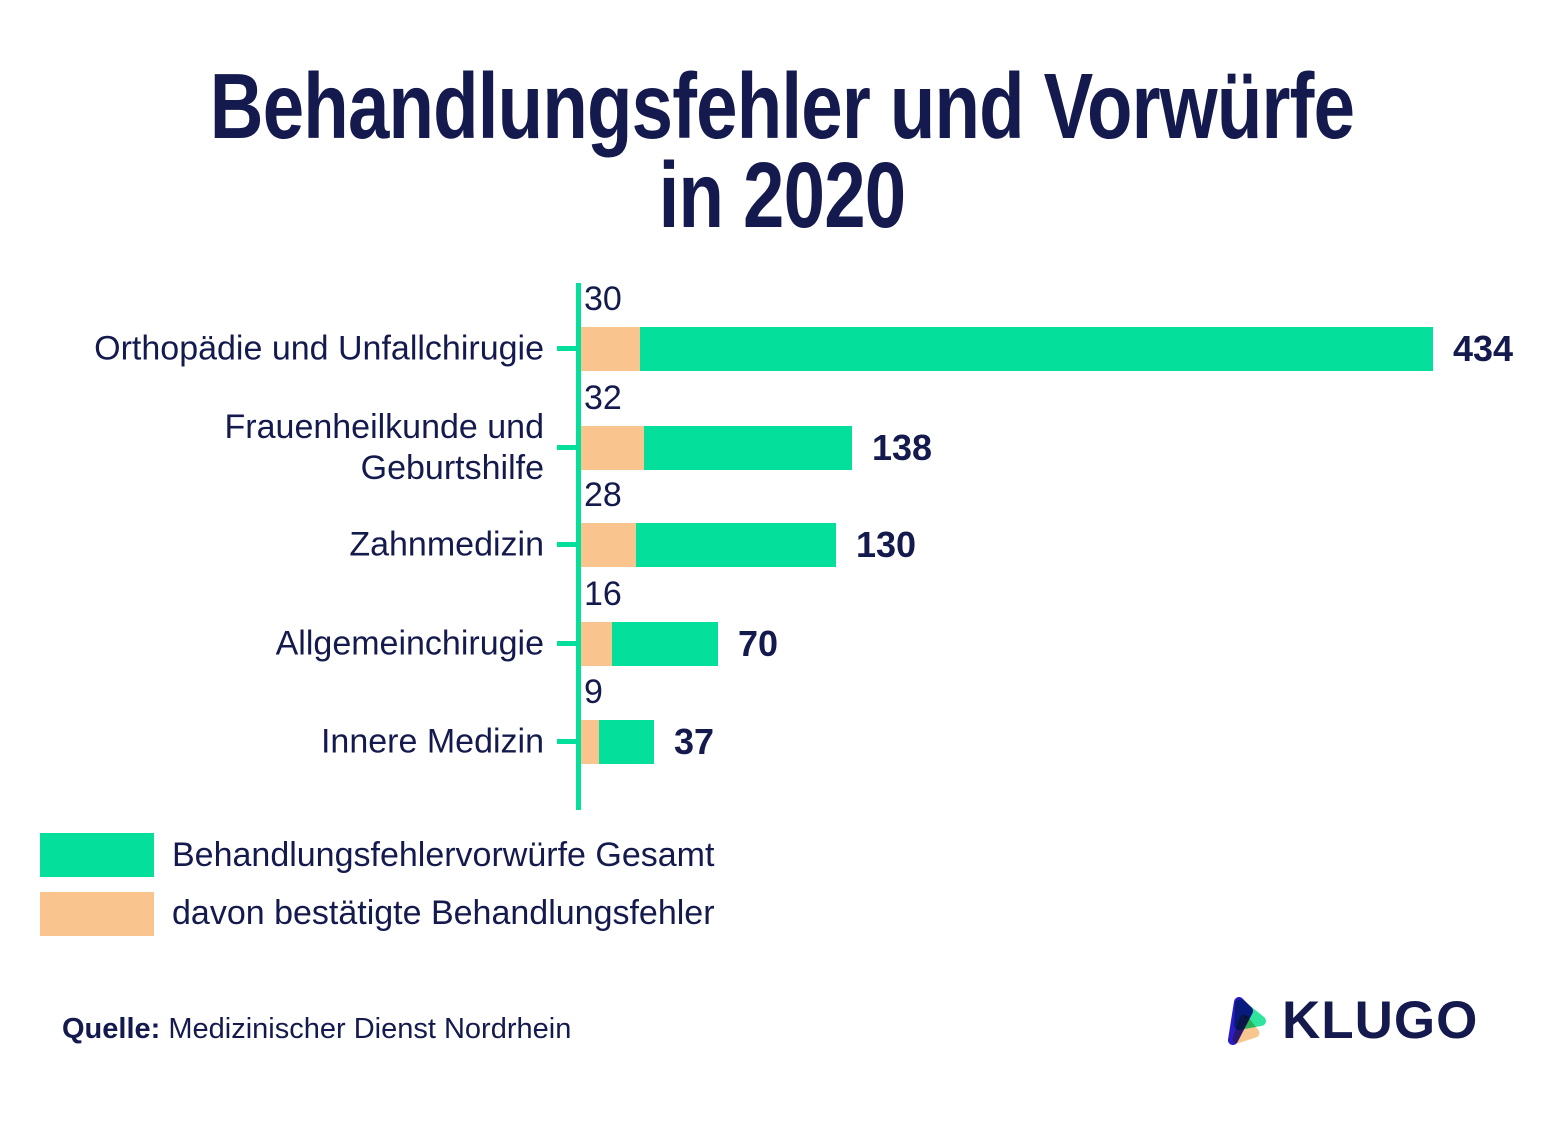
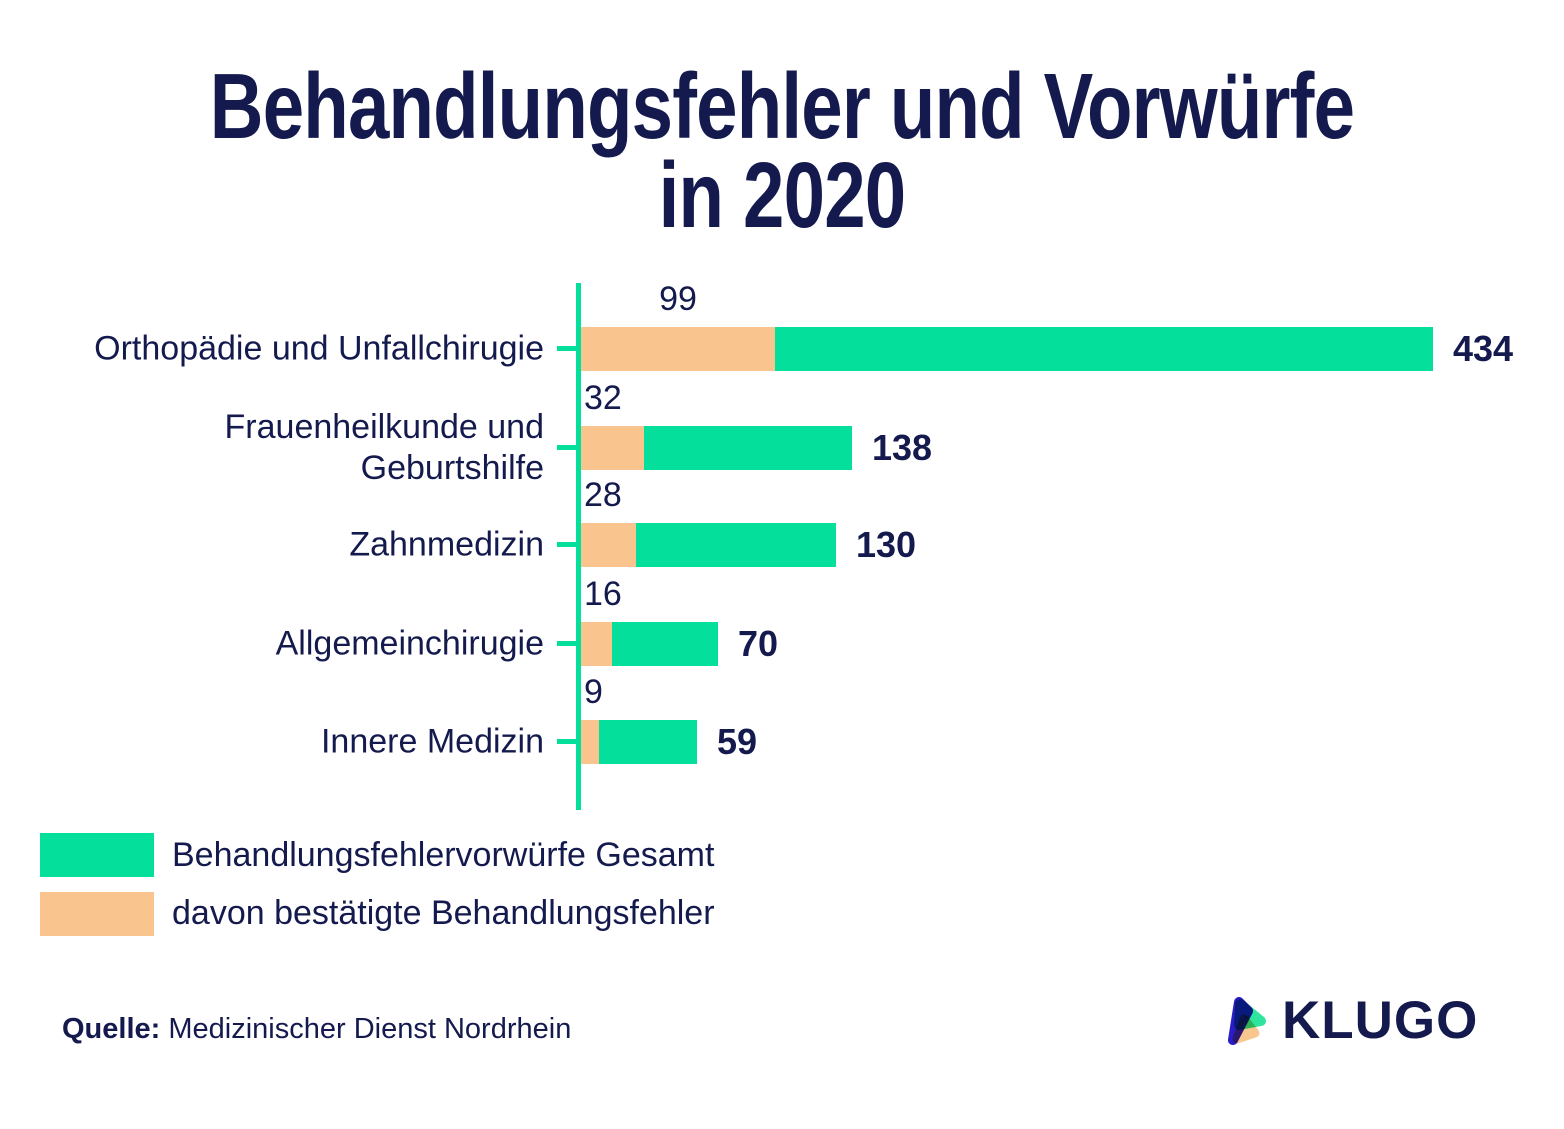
davon bestätigte Behandlungsfehler/Orthopädie und Unfallchirugie: 30 -> 99
Behandlungsfehlervorwürfe Gesamt/Innere Medizin: 37 -> 59
